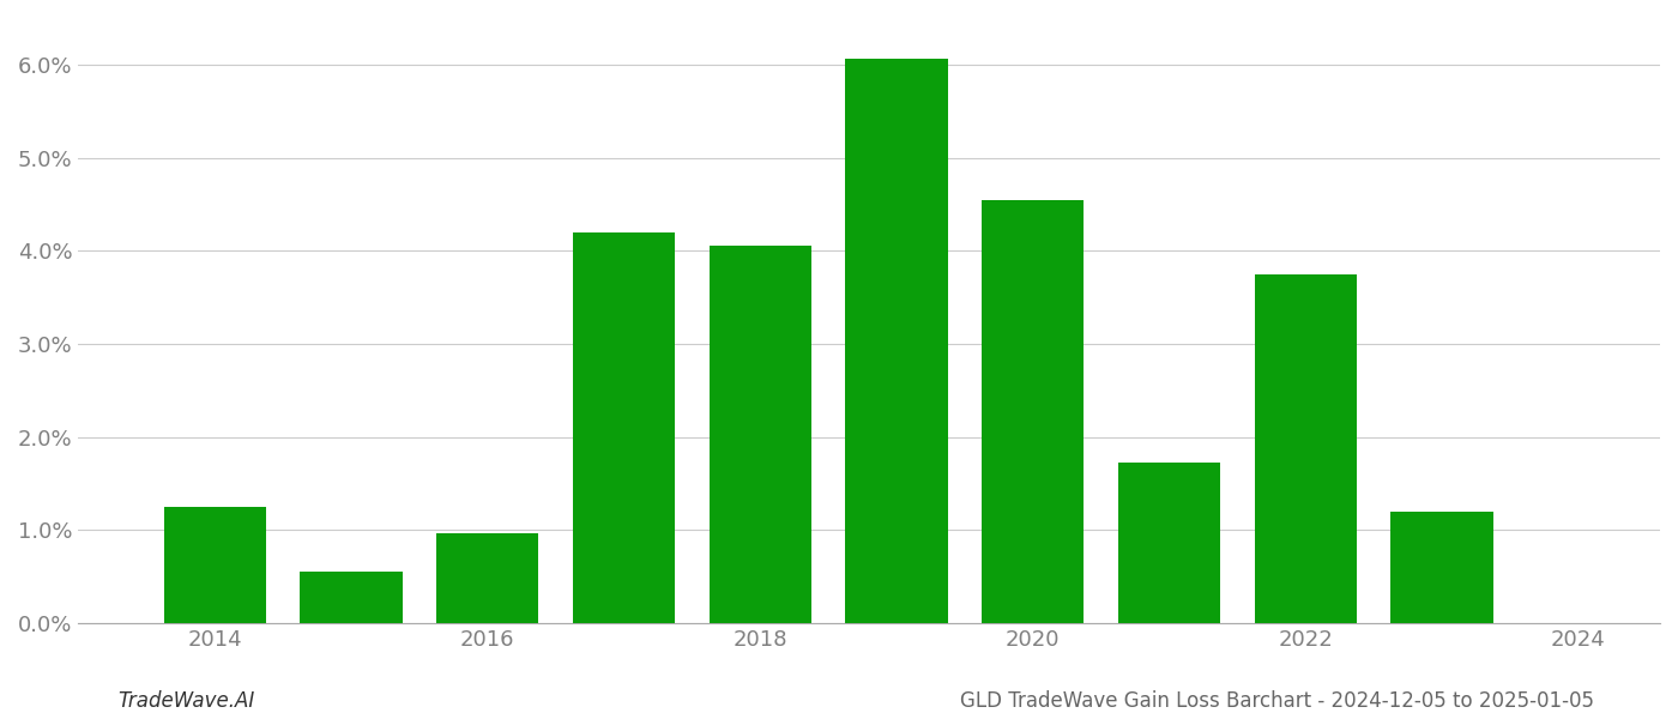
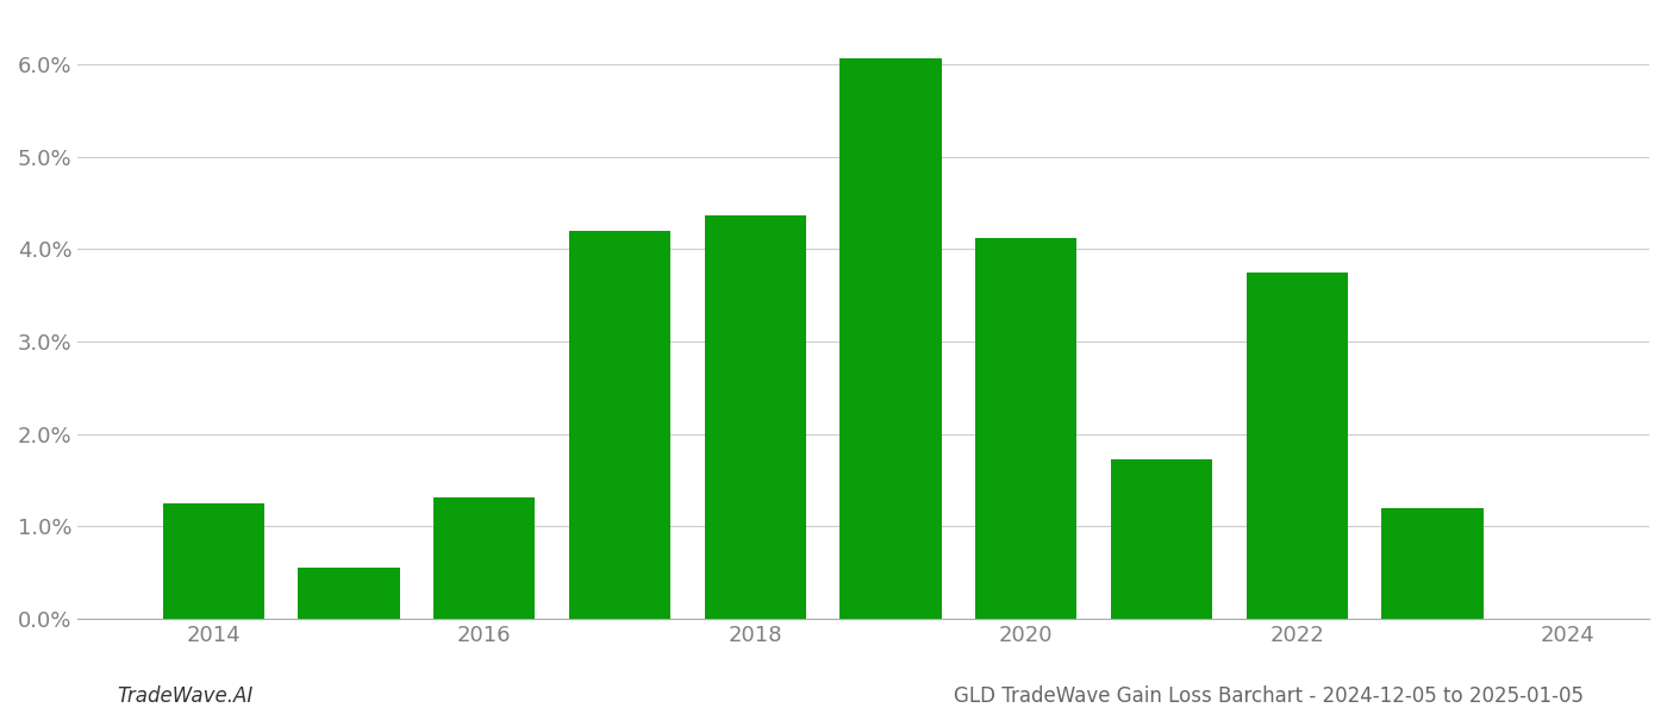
2016: 0.97% -> 1.32%
2018: 4.05% -> 4.36%
2020: 4.55% -> 4.12%
